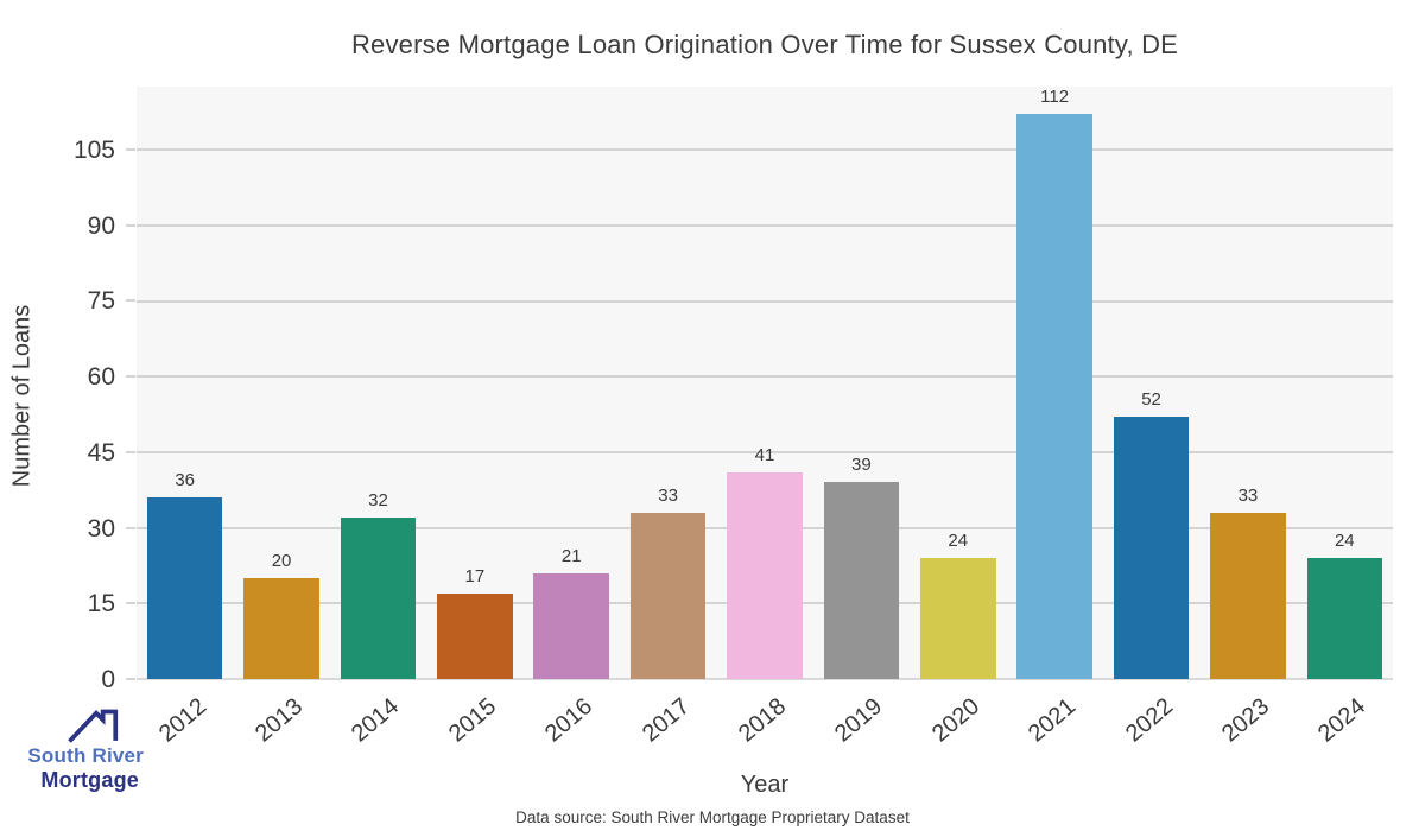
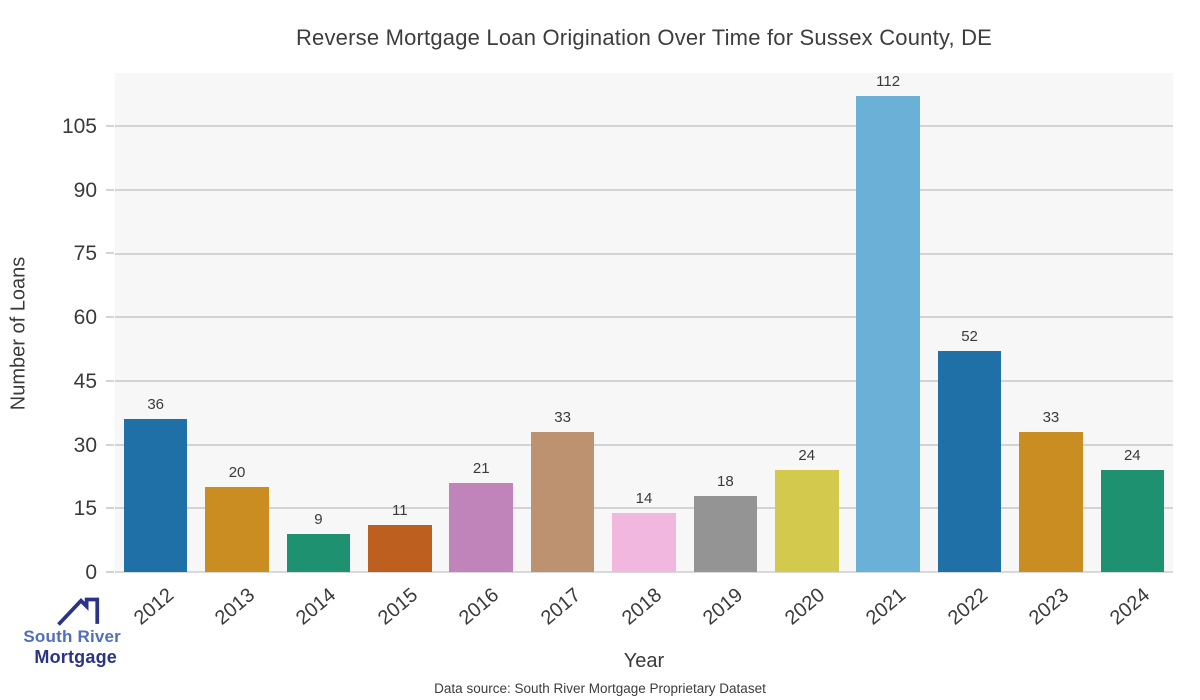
2014: 32 -> 9
2015: 17 -> 11
2018: 41 -> 14
2019: 39 -> 18
